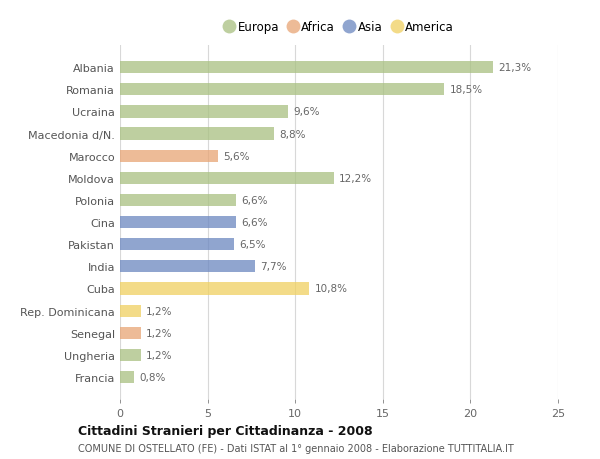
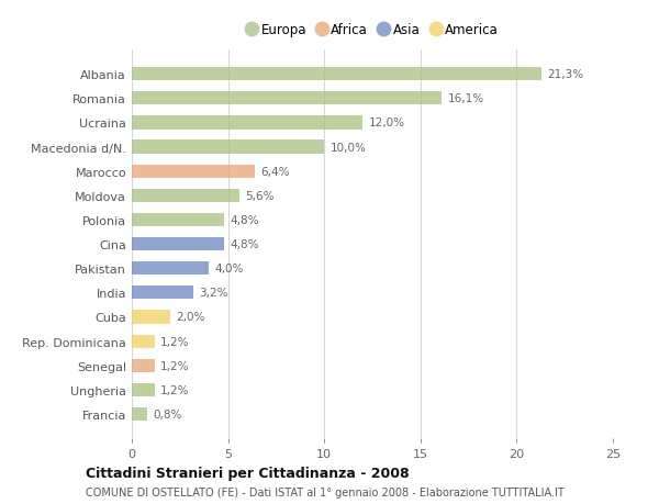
Romania: 18,5% -> 16,1%
Ucraina: 9,6% -> 12,0%
Macedonia d/N.: 8,8% -> 10,0%
Marocco: 5,6% -> 6,4%
Moldova: 12,2% -> 5,6%
Polonia: 6,6% -> 4,8%
Cina: 6,6% -> 4,8%
Pakistan: 6,5% -> 4,0%
India: 7,7% -> 3,2%
Cuba: 10,8% -> 2,0%
